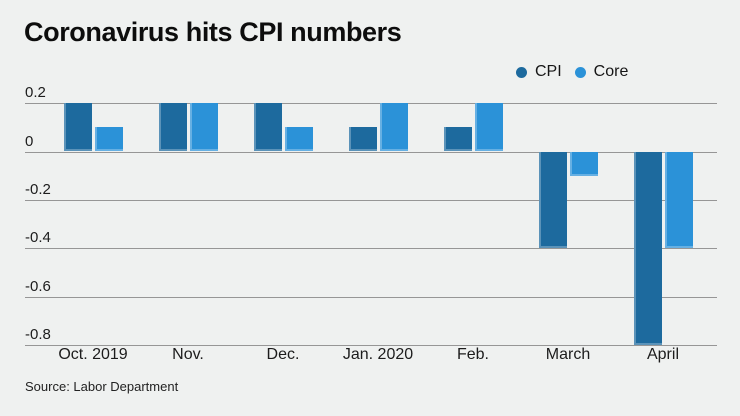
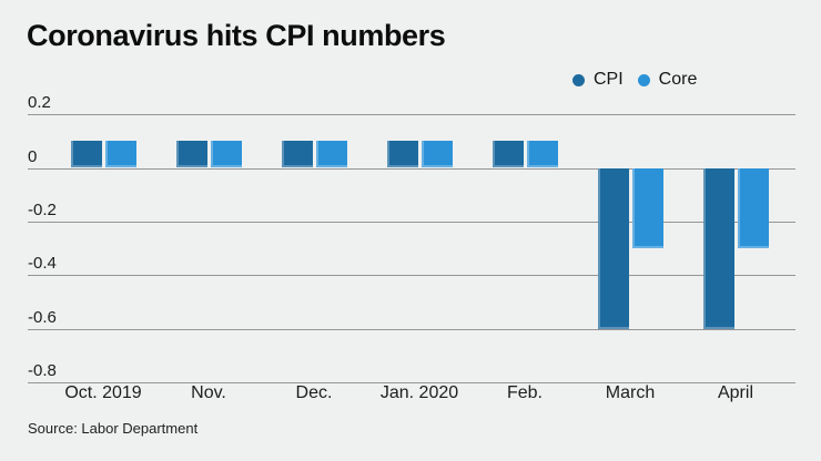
CPI/Oct. 2019: 0.2 -> 0.1
CPI/Nov.: 0.2 -> 0.1
Core/Nov.: 0.2 -> 0.1
CPI/Dec.: 0.2 -> 0.1
Core/Jan. 2020: 0.2 -> 0.1
Core/Feb.: 0.2 -> 0.1
CPI/March: -0.4 -> -0.6
Core/March: -0.1 -> -0.3
CPI/April: -0.8 -> -0.6
Core/April: -0.4 -> -0.3
